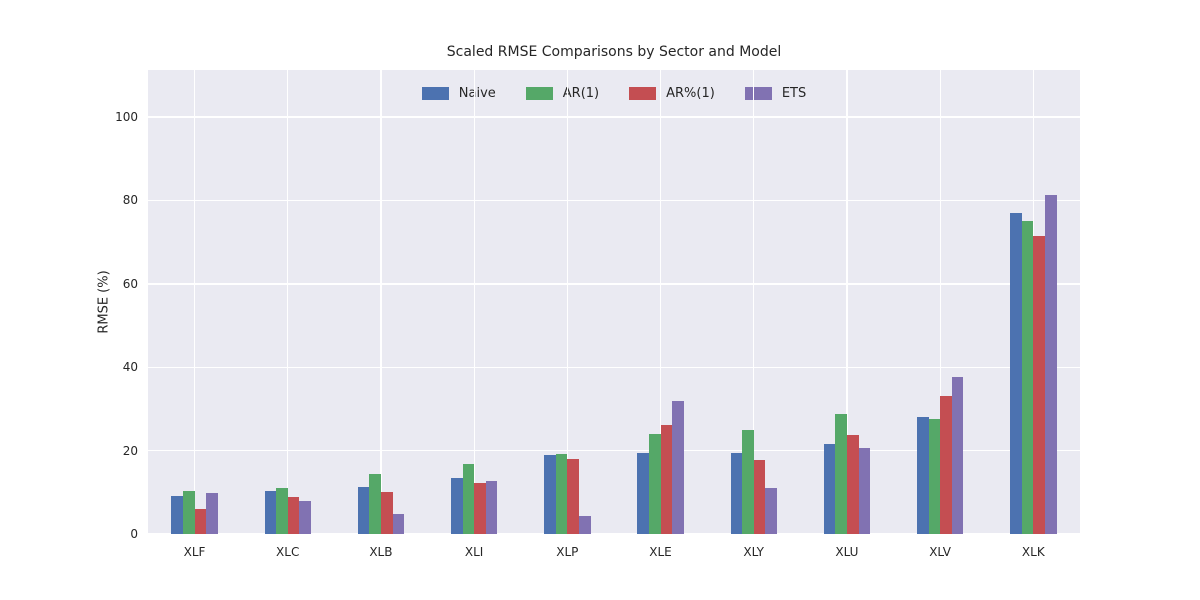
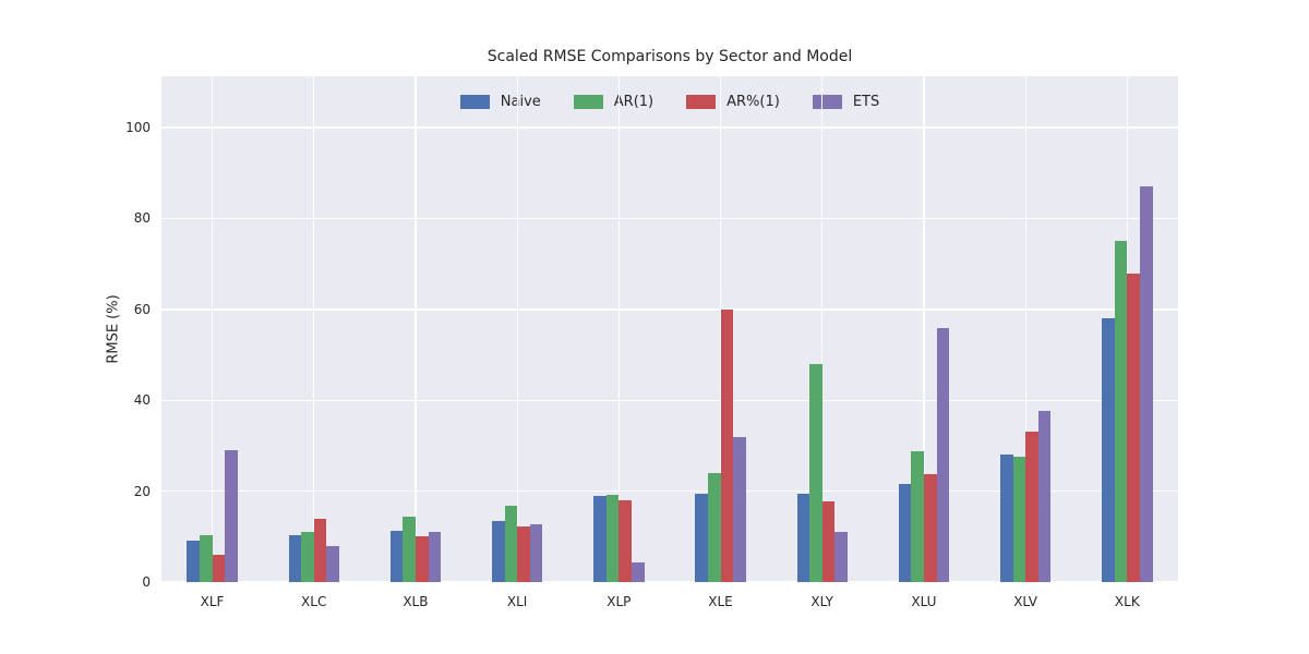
ETS/XLF: 10 -> 29
AR%(1)/XLC: 9 -> 14
ETS/XLB: 5 -> 11
AR%(1)/XLE: 26 -> 60
AR(1)/XLY: 25 -> 48
ETS/XLU: 21 -> 56
Naive/XLK: 77 -> 58
AR%(1)/XLK: 72 -> 68
ETS/XLK: 81 -> 87
